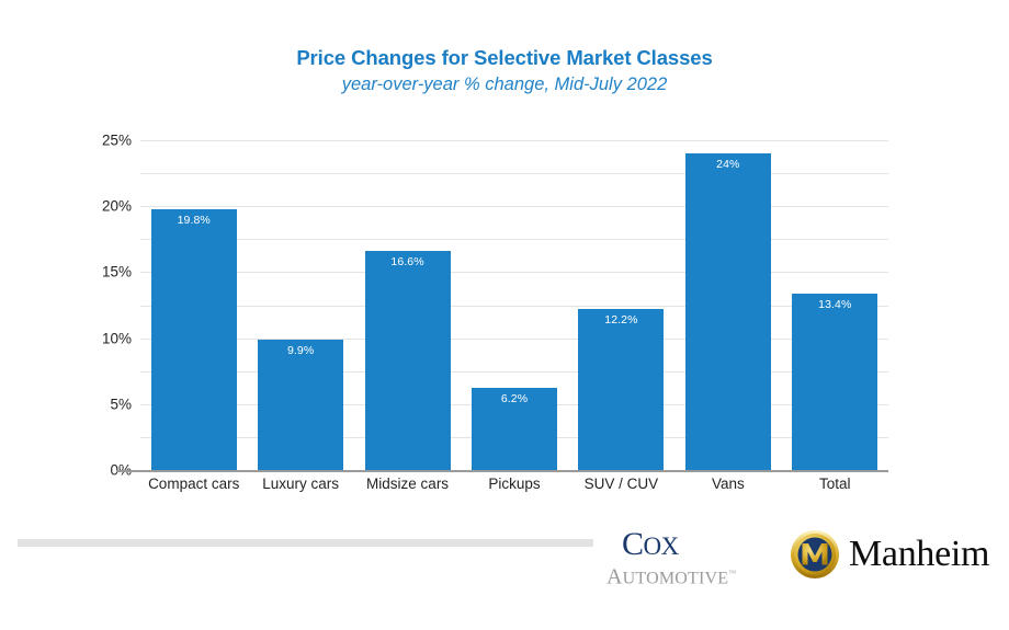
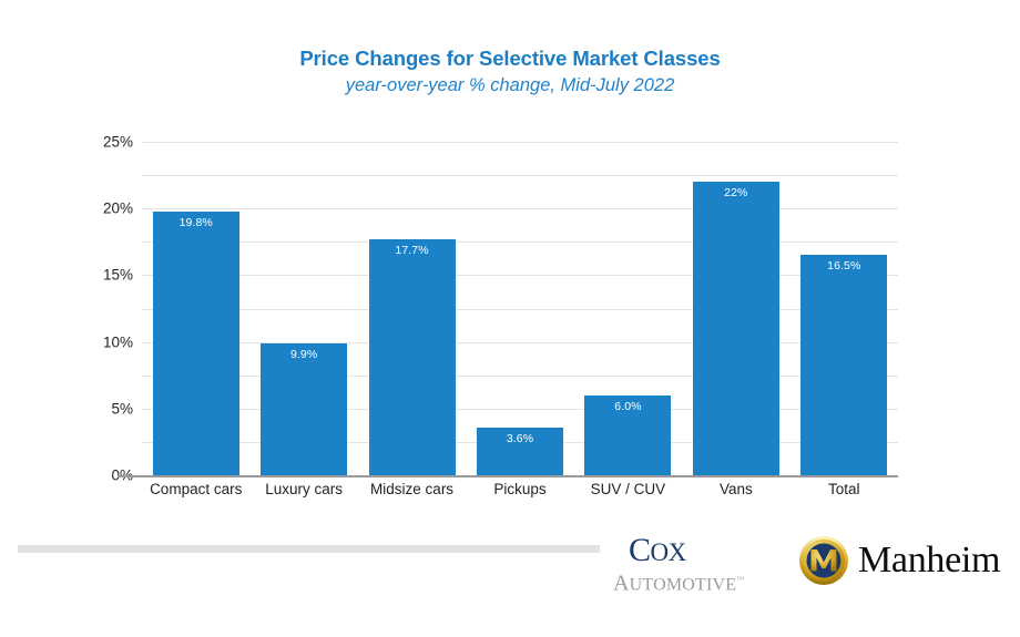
Midsize cars: 16.6% -> 17.7%
Pickups: 6.2% -> 3.6%
SUV / CUV: 12.2% -> 6.0%
Vans: 24% -> 22%
Total: 13.4% -> 16.5%
